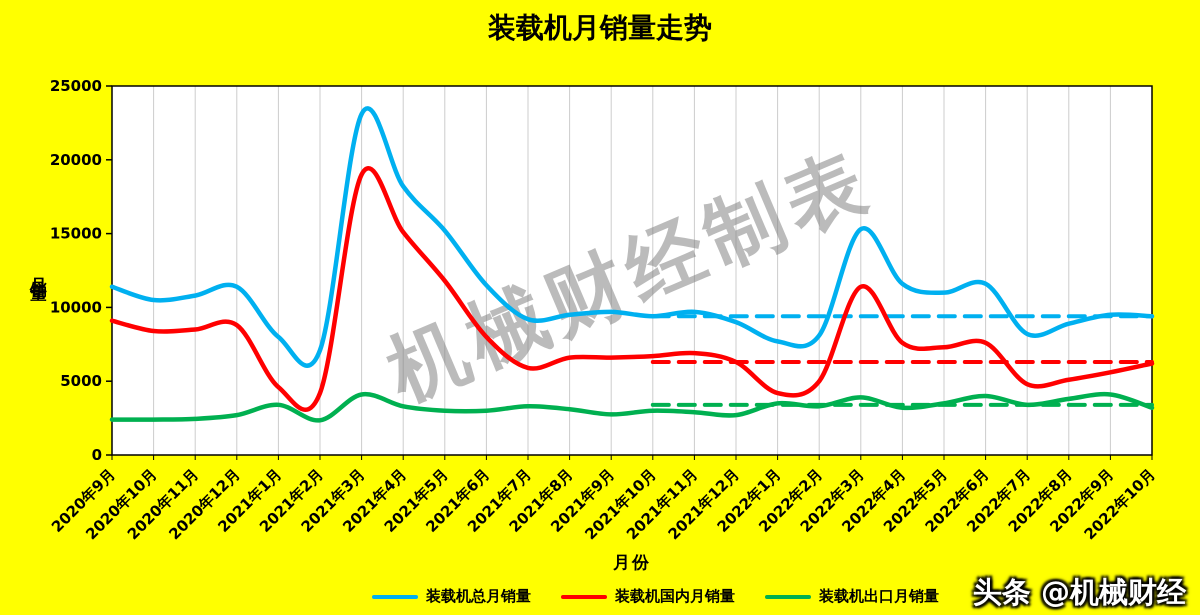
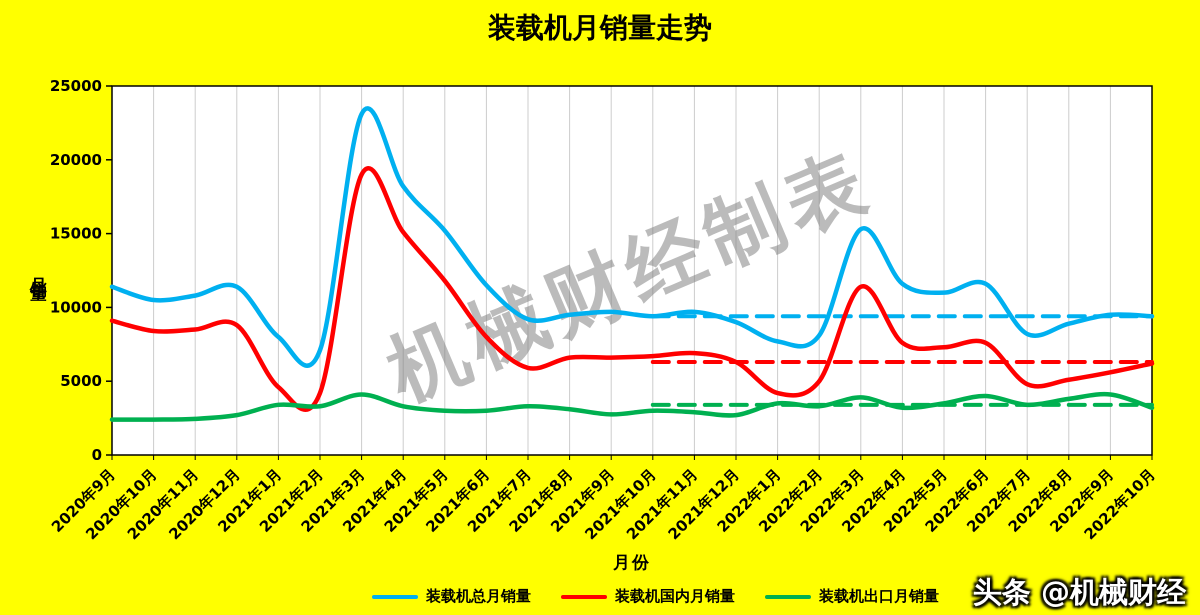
装载机出口月销量/2021年2月: 2400 -> 3300
